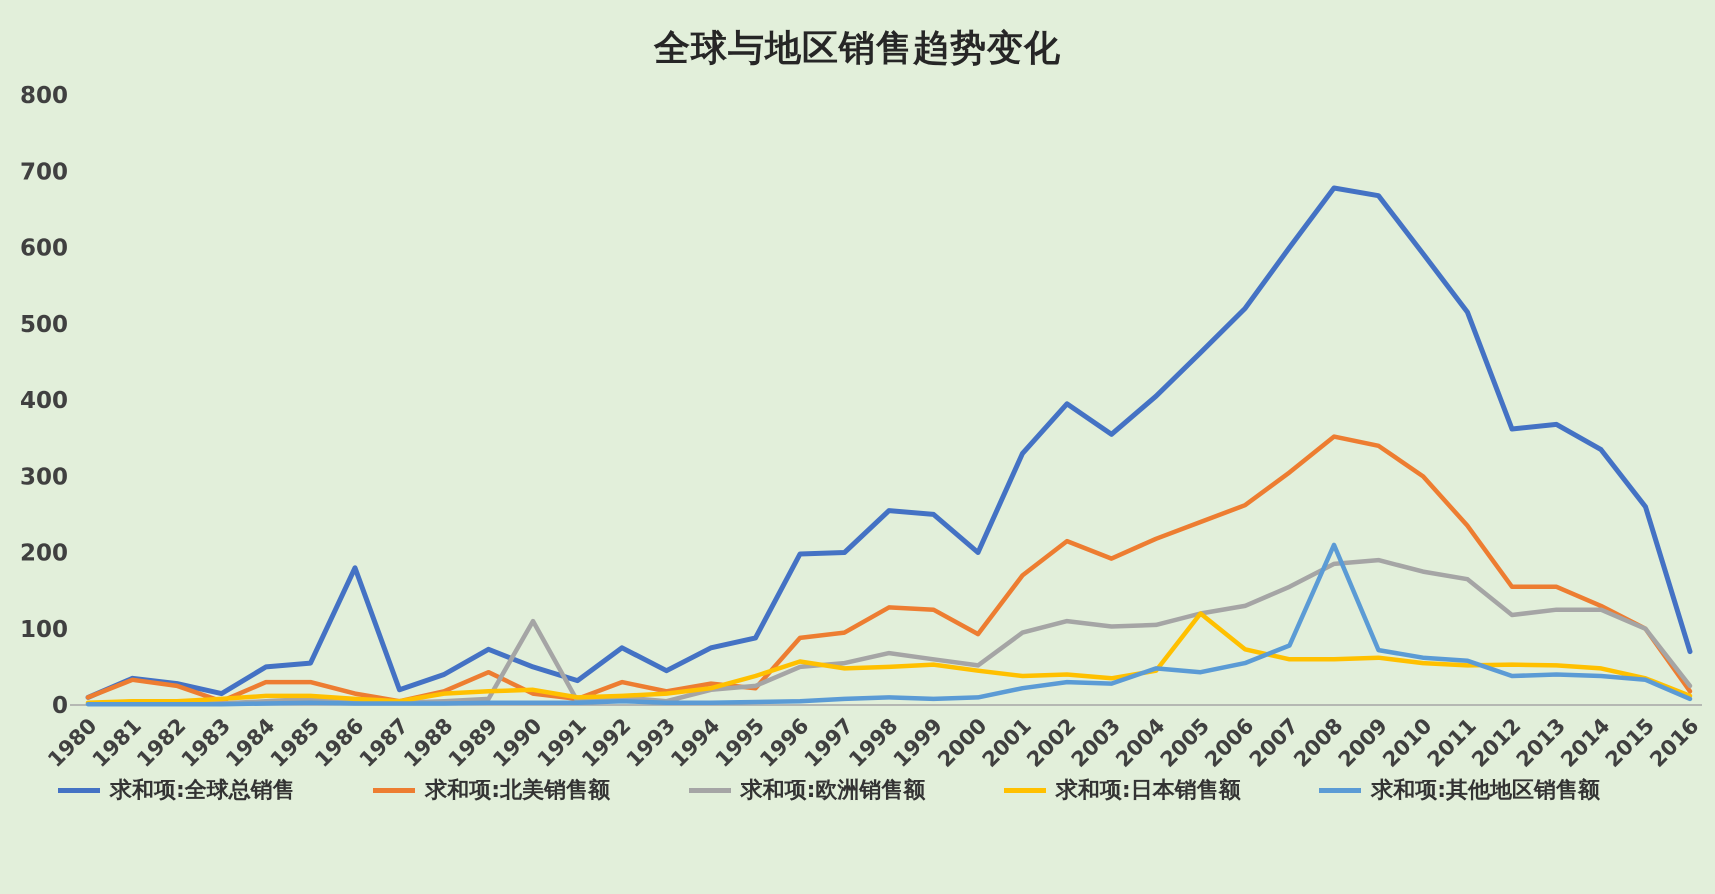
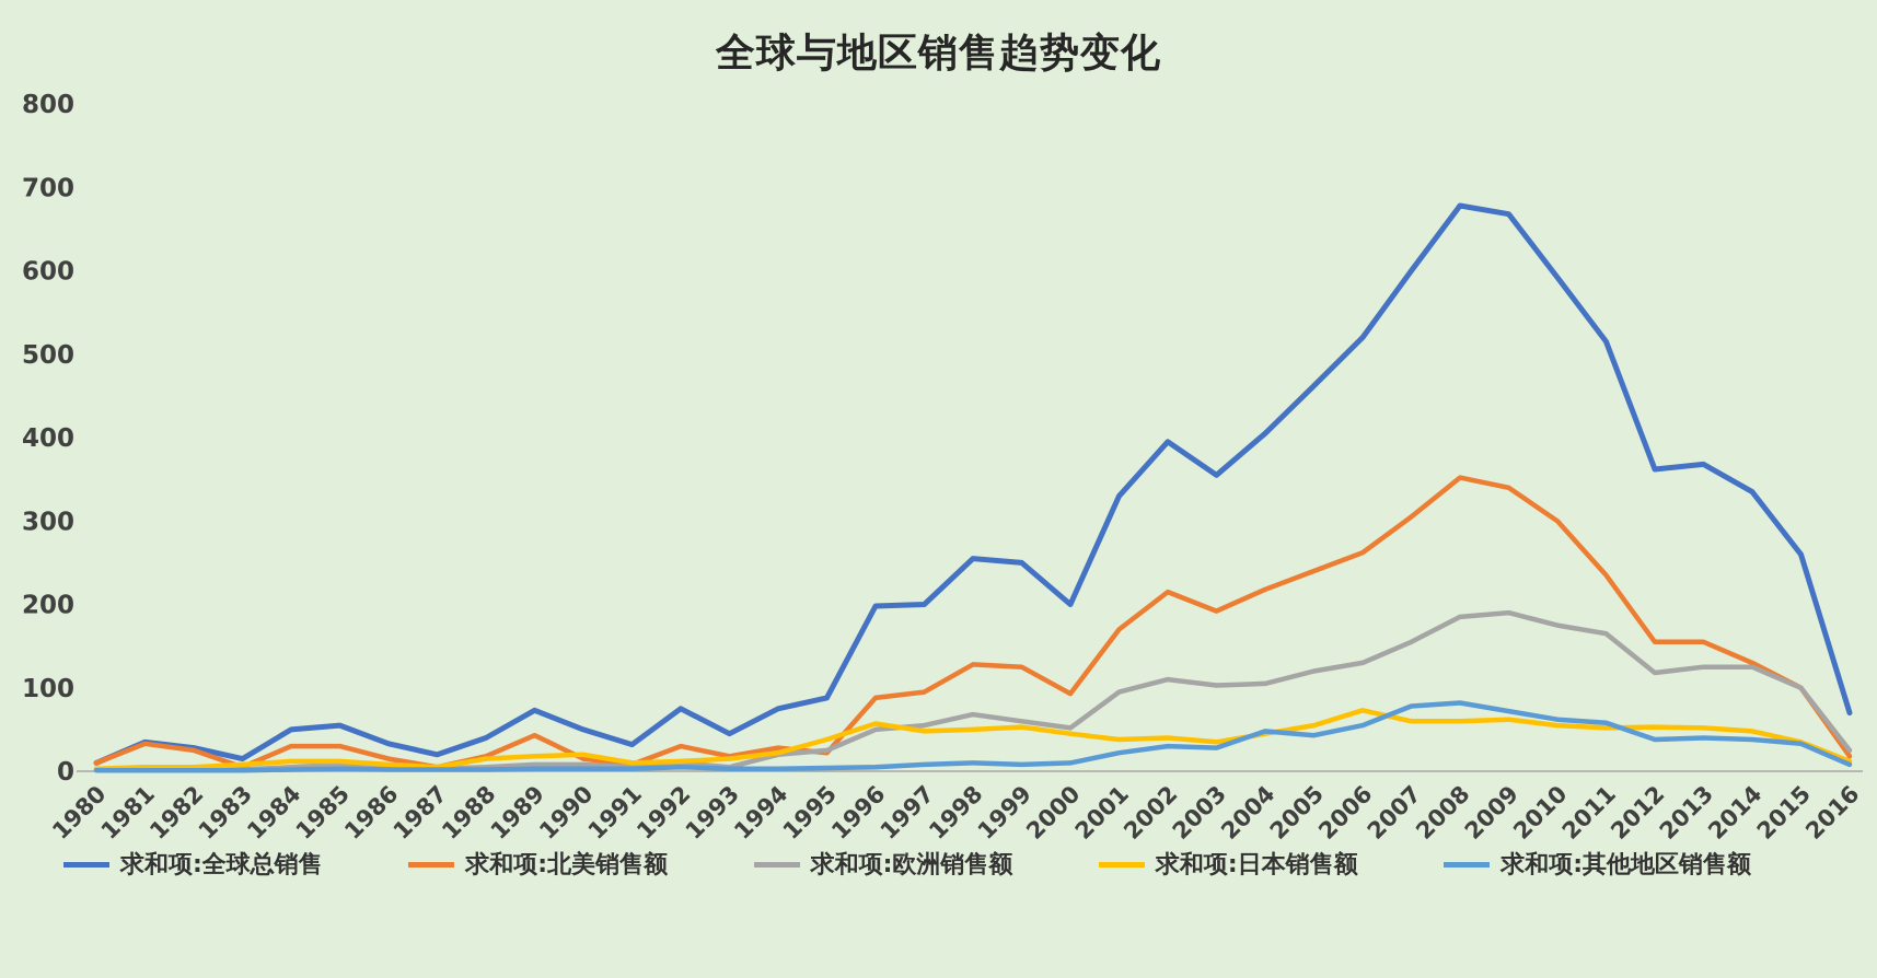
求和项:全球总销售/1986: 180 -> 30
求和项:欧洲销售额/1990: 110 -> 10
求和项:日本销售额/2005: 120 -> 60
求和项:其他地区销售额/2008: 210 -> 80
